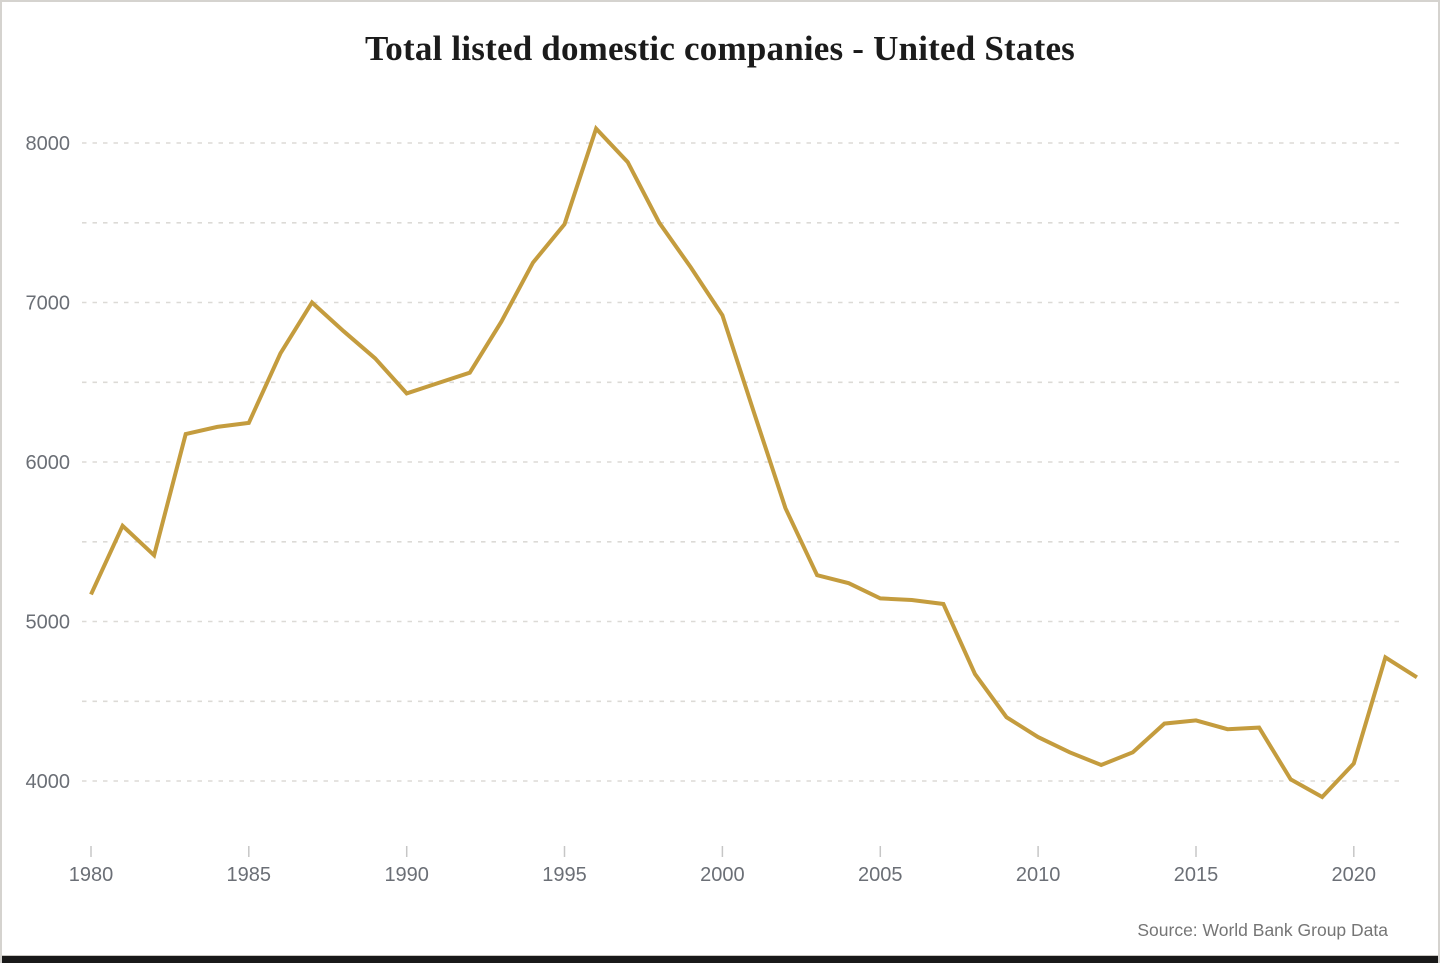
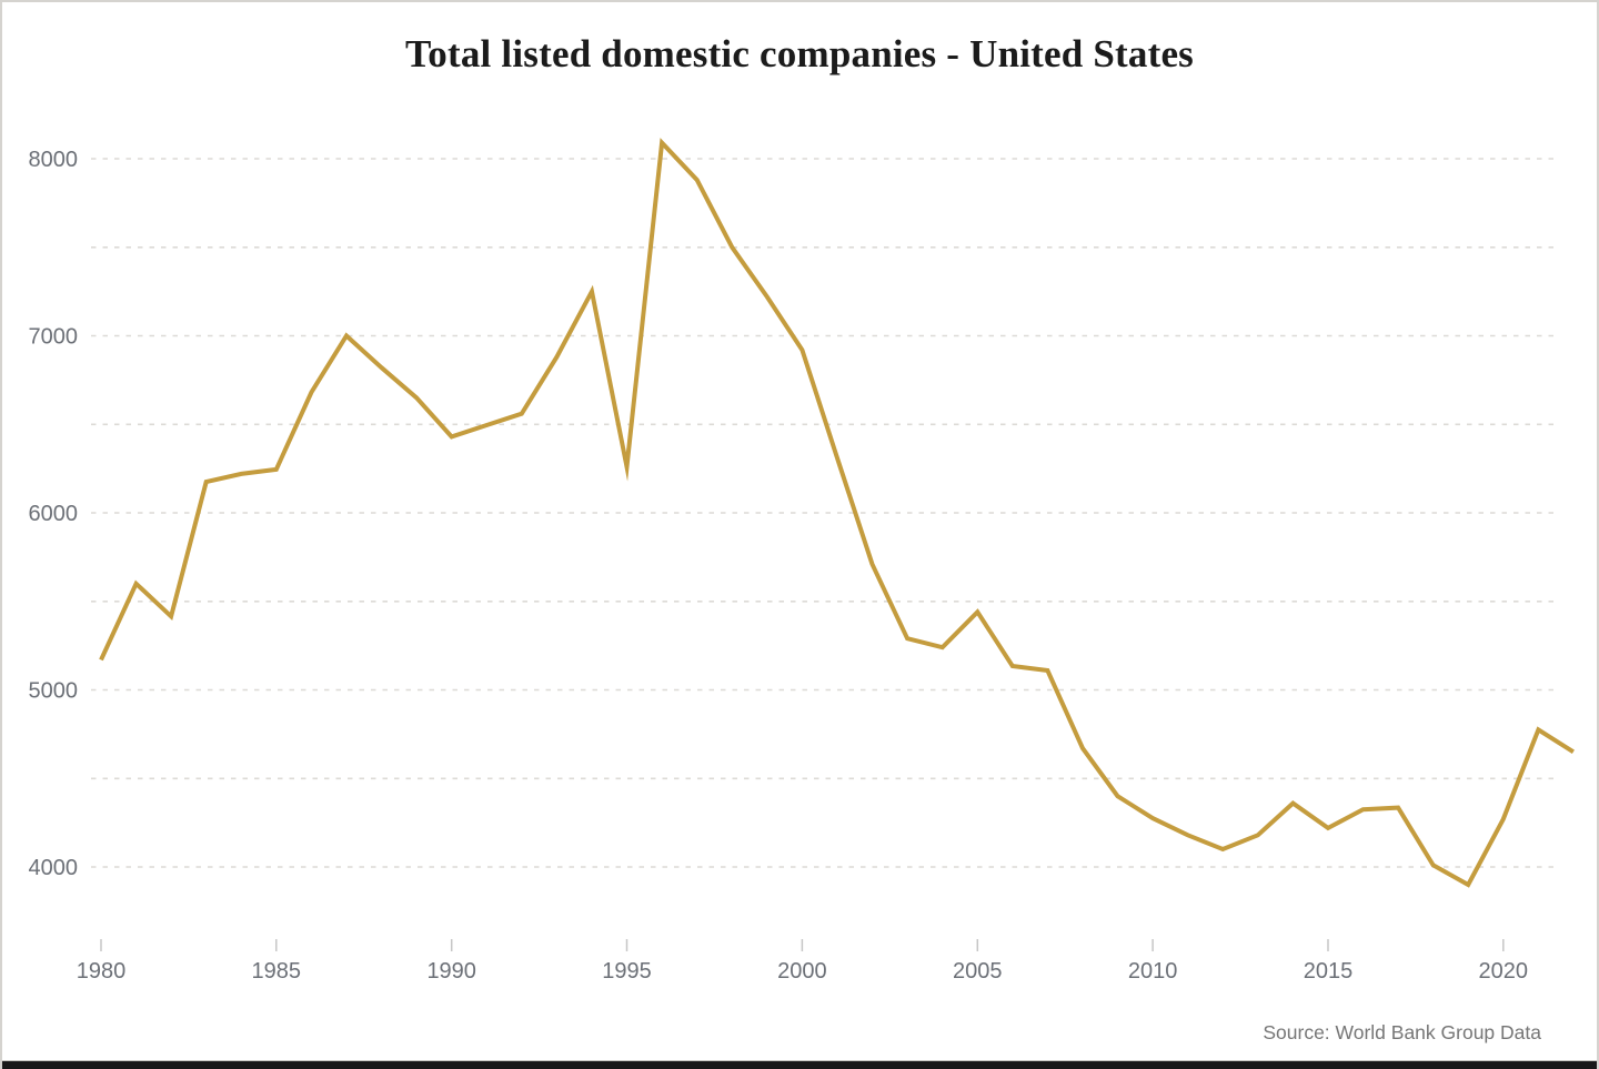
1995: 7490 -> 6260
2005: 5140 -> 5440
2015: 4380 -> 4220
2020: 4110 -> 4270
